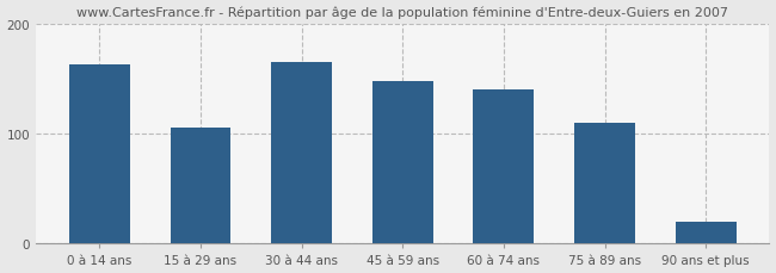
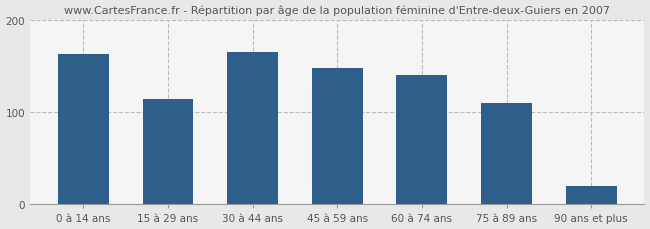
15 à 29 ans: 106 -> 114
